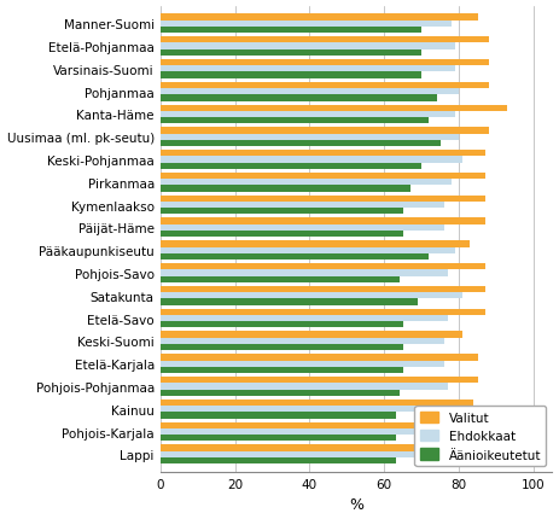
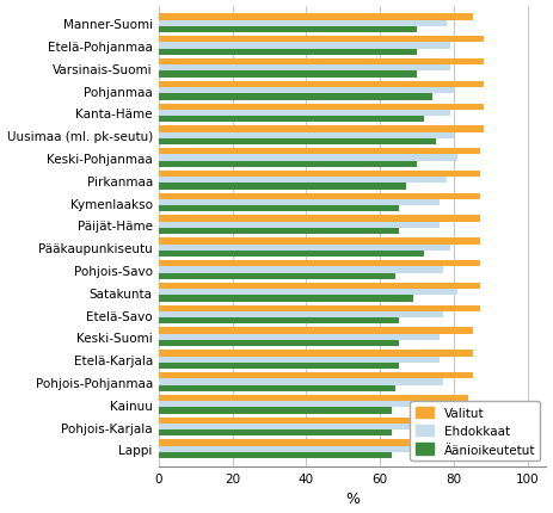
Valitut/Kanta-Häme: 93 -> 88
Valitut/Pääkaupunkiseutu: 83 -> 87
Valitut/Keski-Suomi: 81 -> 85
